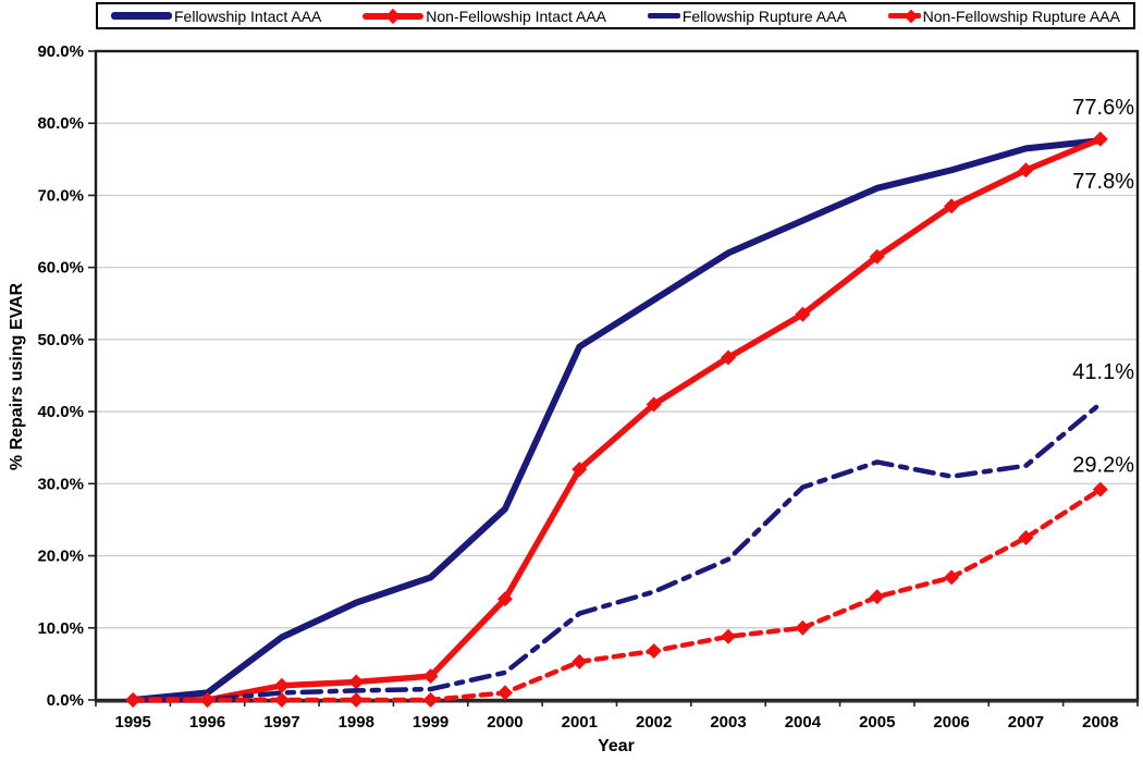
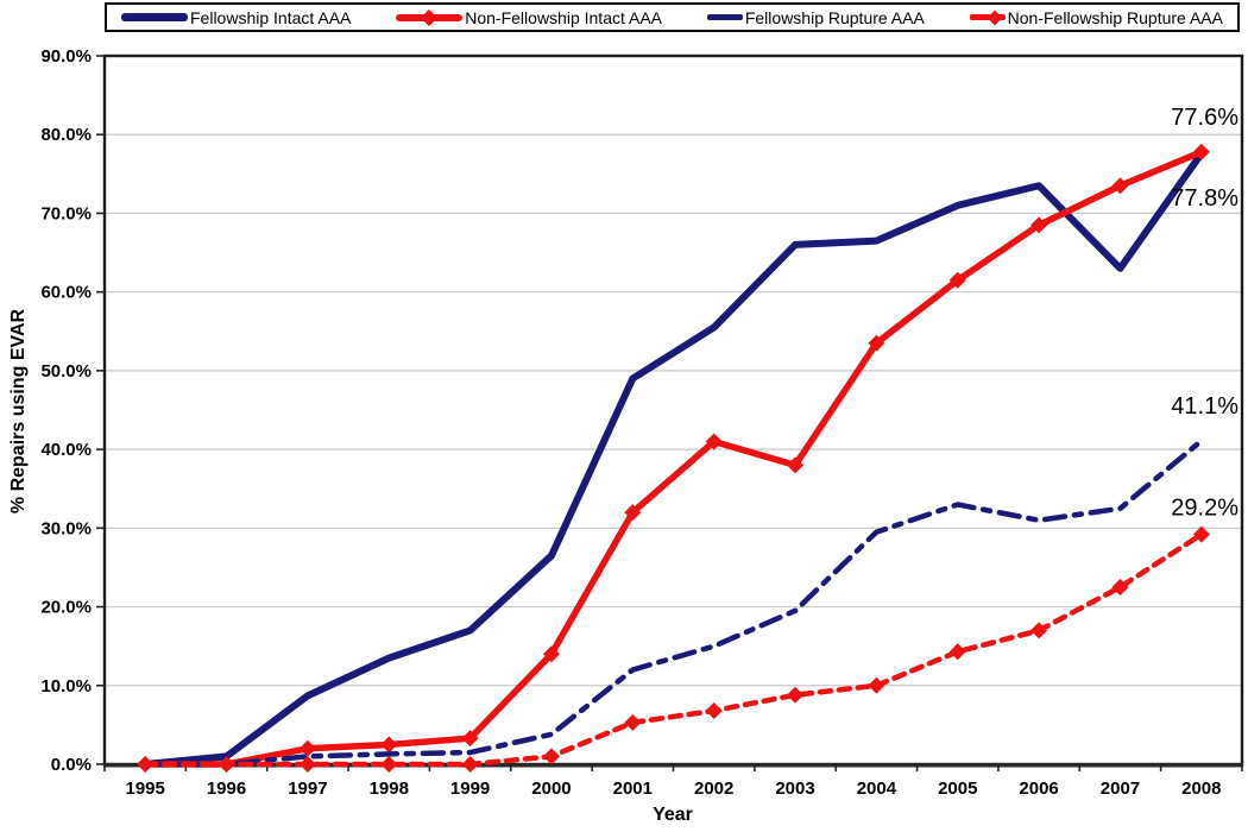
Fellowship Intact AAA/2003: 62% -> 66%
Non-Fellowship Intact AAA/2003: 48% -> 38%
Fellowship Intact AAA/2007: 76% -> 63%
